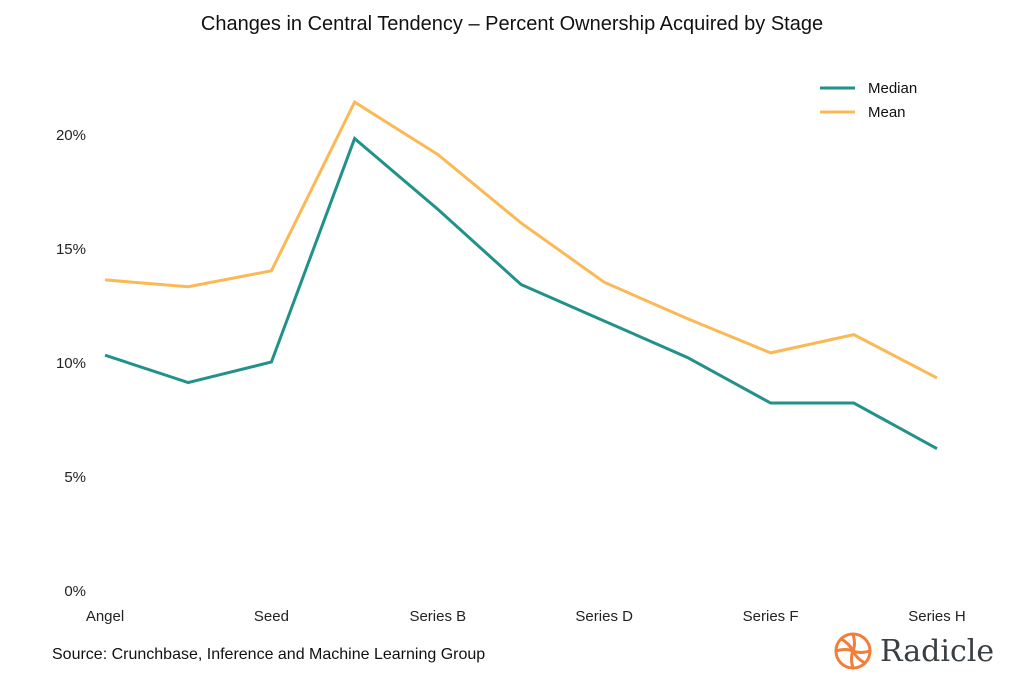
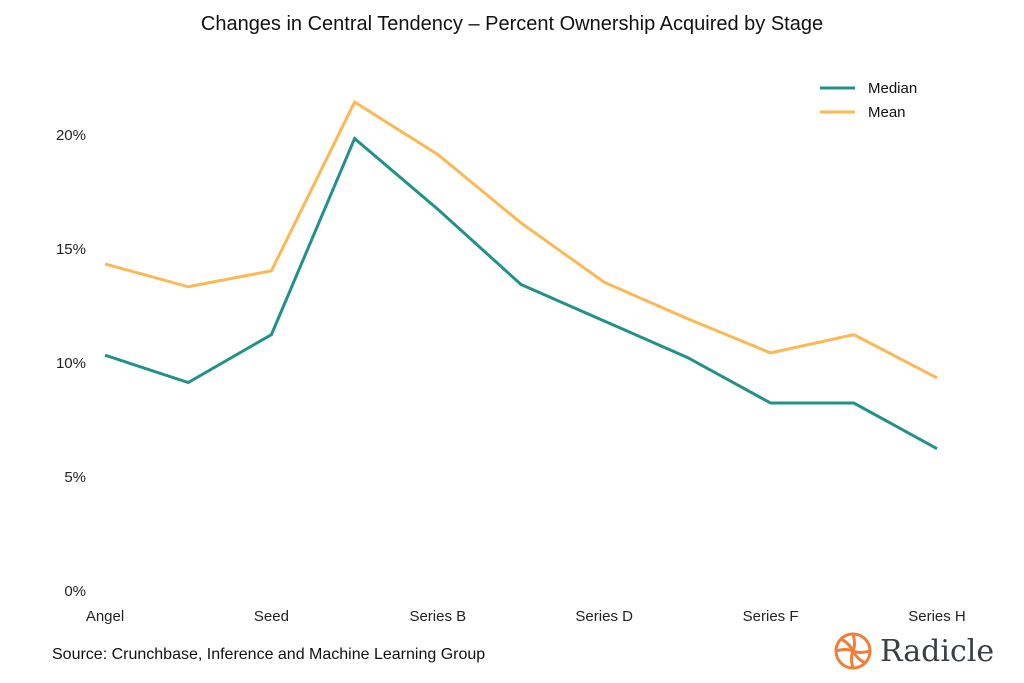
Mean/Angel: 13.6% -> 14.3%
Median/Seed: 10.0% -> 11.2%
